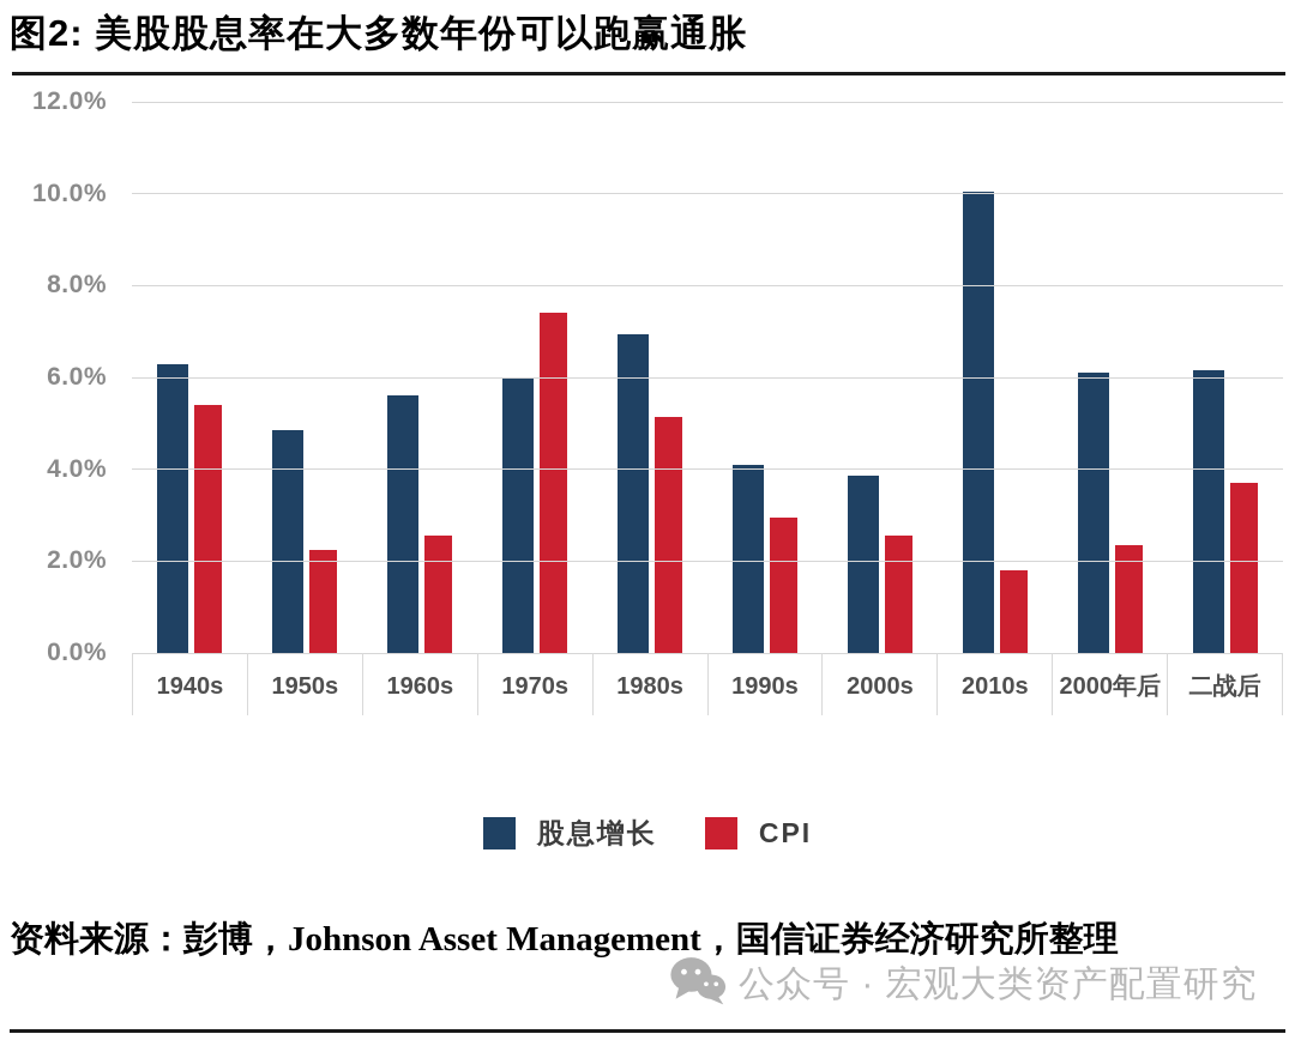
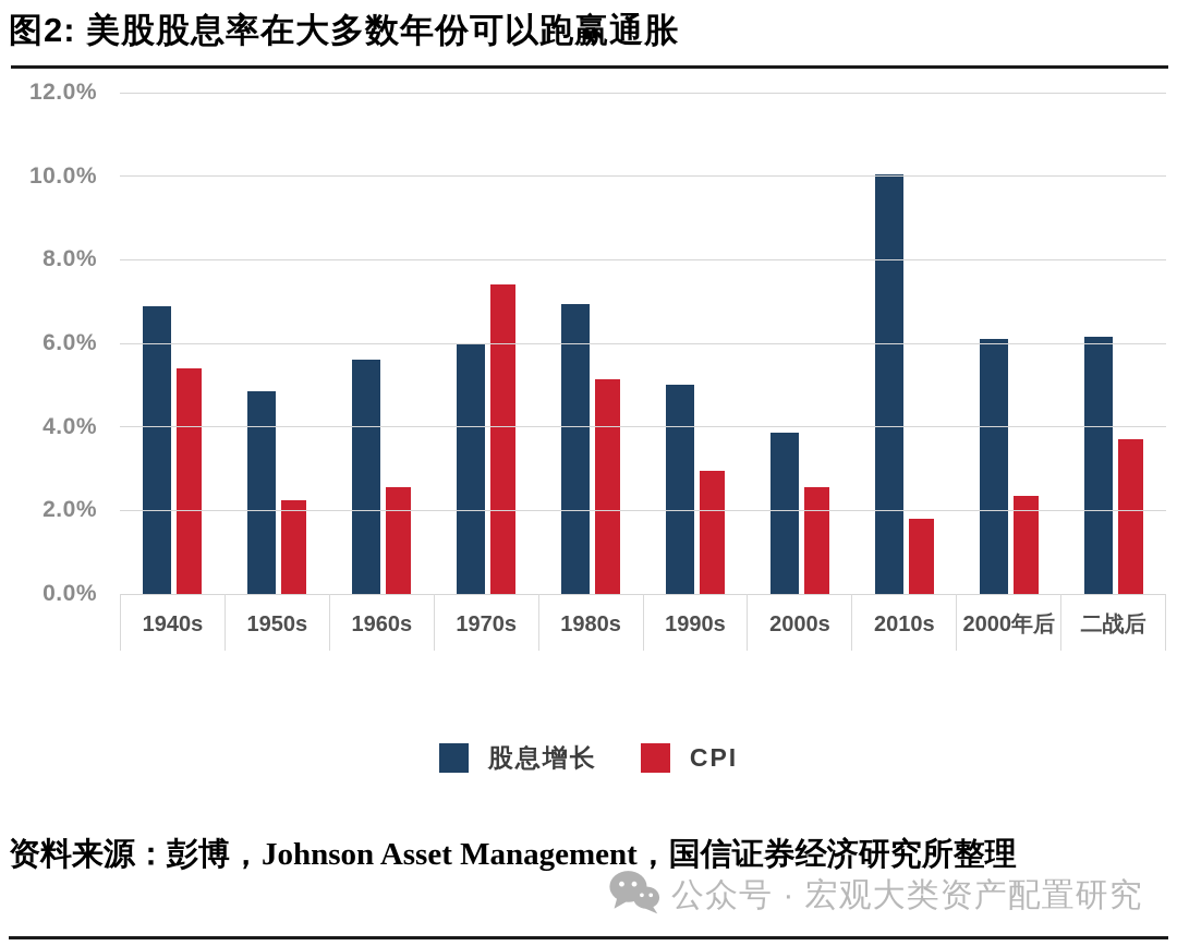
股息增长/1940s: 6.3% -> 6.9%
股息增长/1990s: 4.1% -> 5.0%
